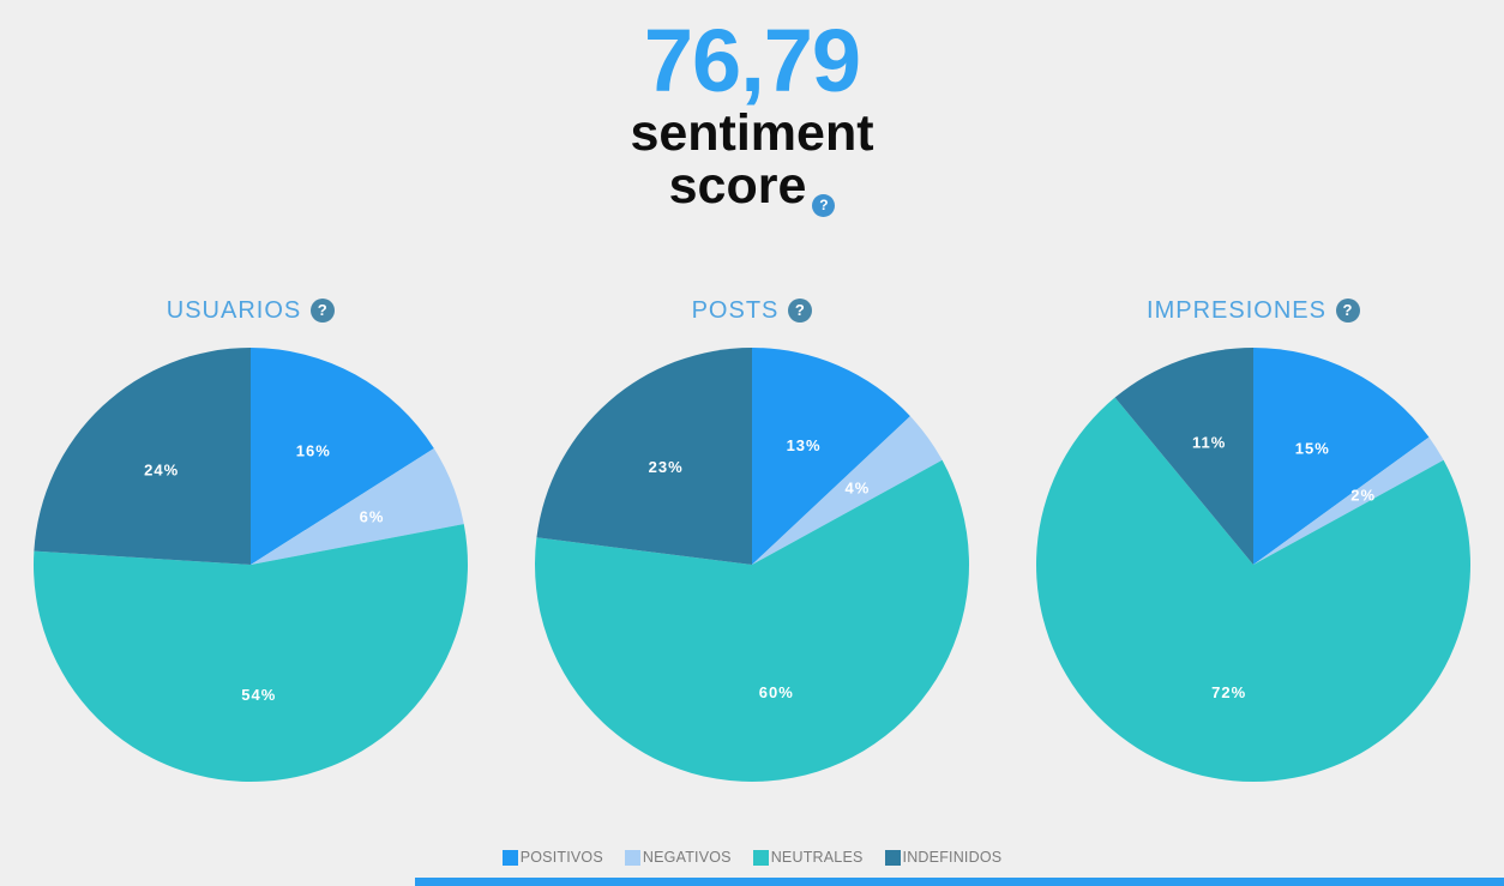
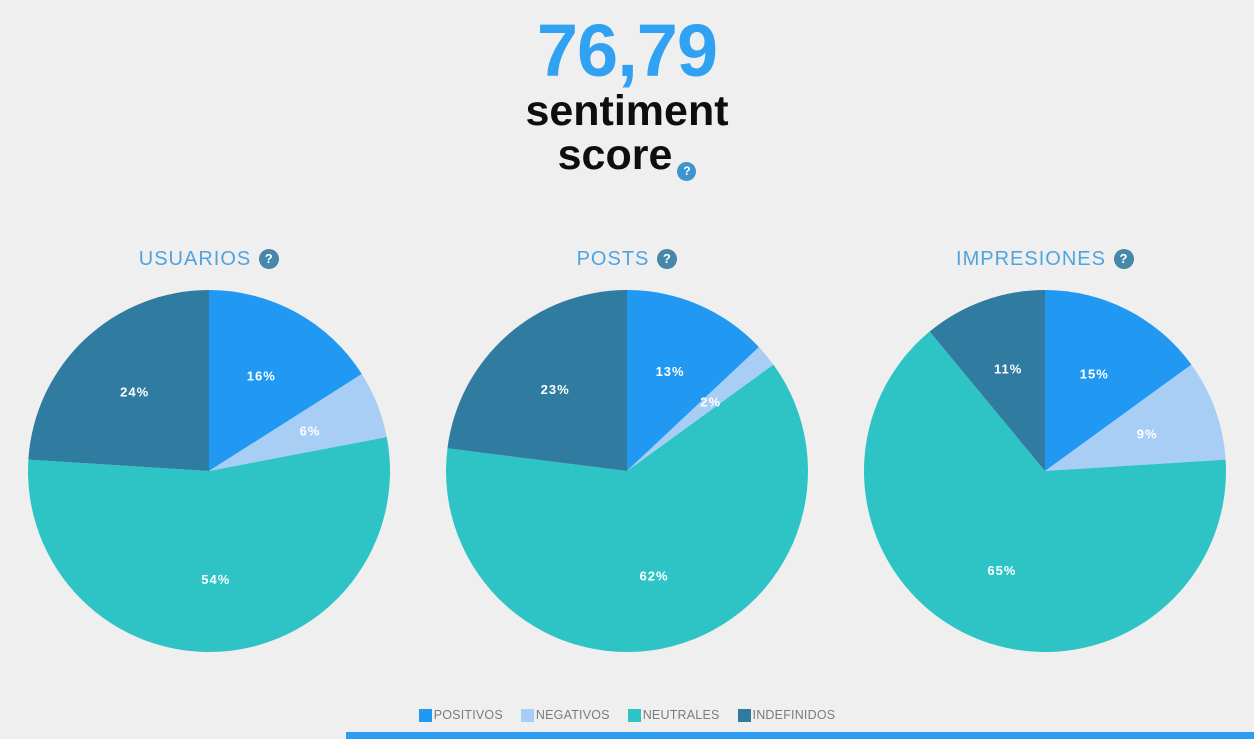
POSTS/NEGATIVOS: 4% -> 2%
POSTS/NEUTRALES: 60% -> 62%
IMPRESIONES/NEGATIVOS: 2% -> 9%
IMPRESIONES/NEUTRALES: 72% -> 65%
